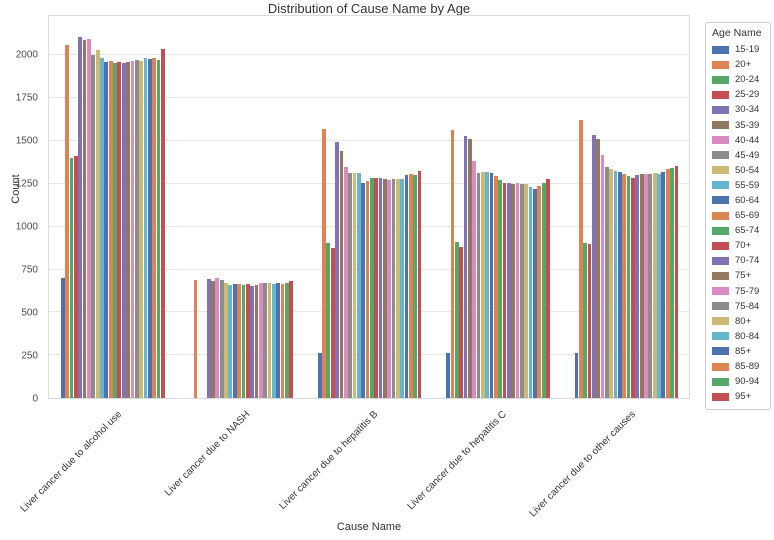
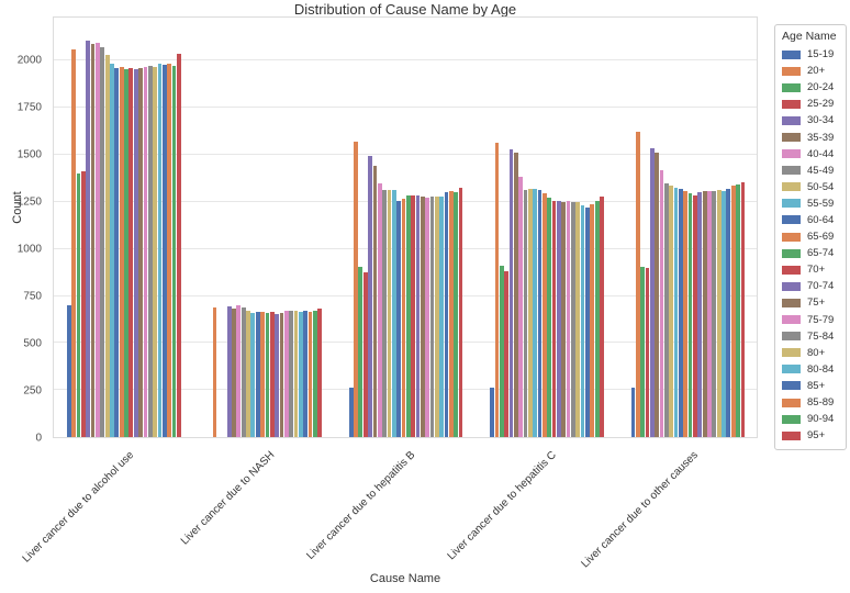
45-49/Liver cancer due to alcohol use: 2000 -> 2070
